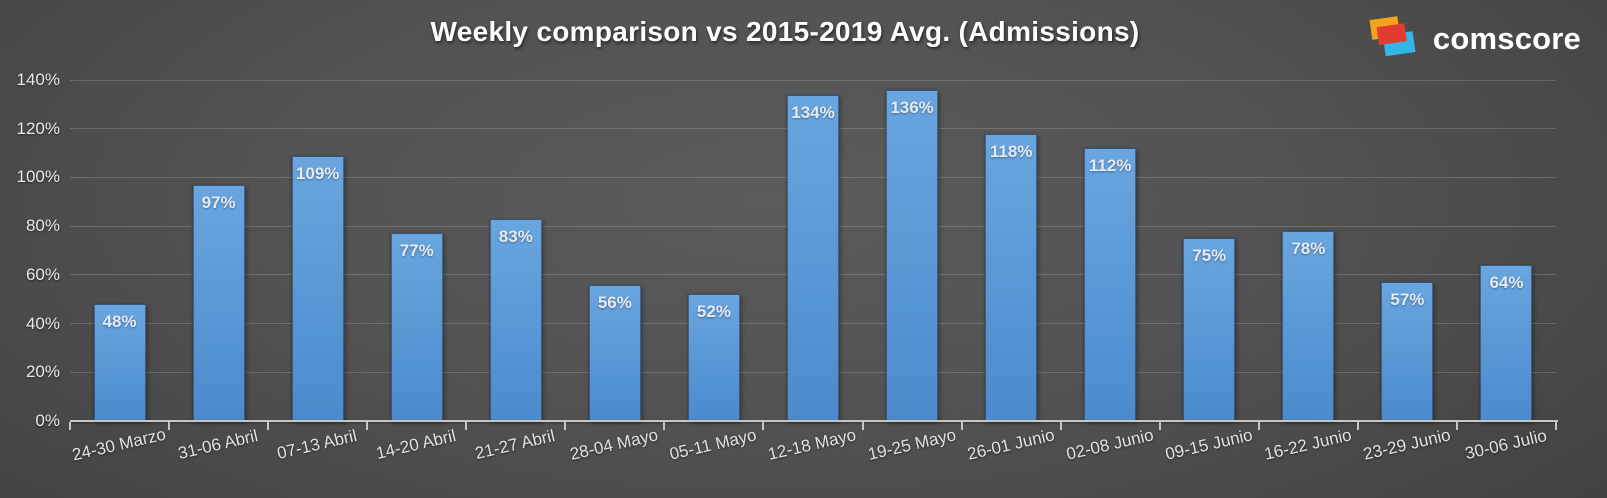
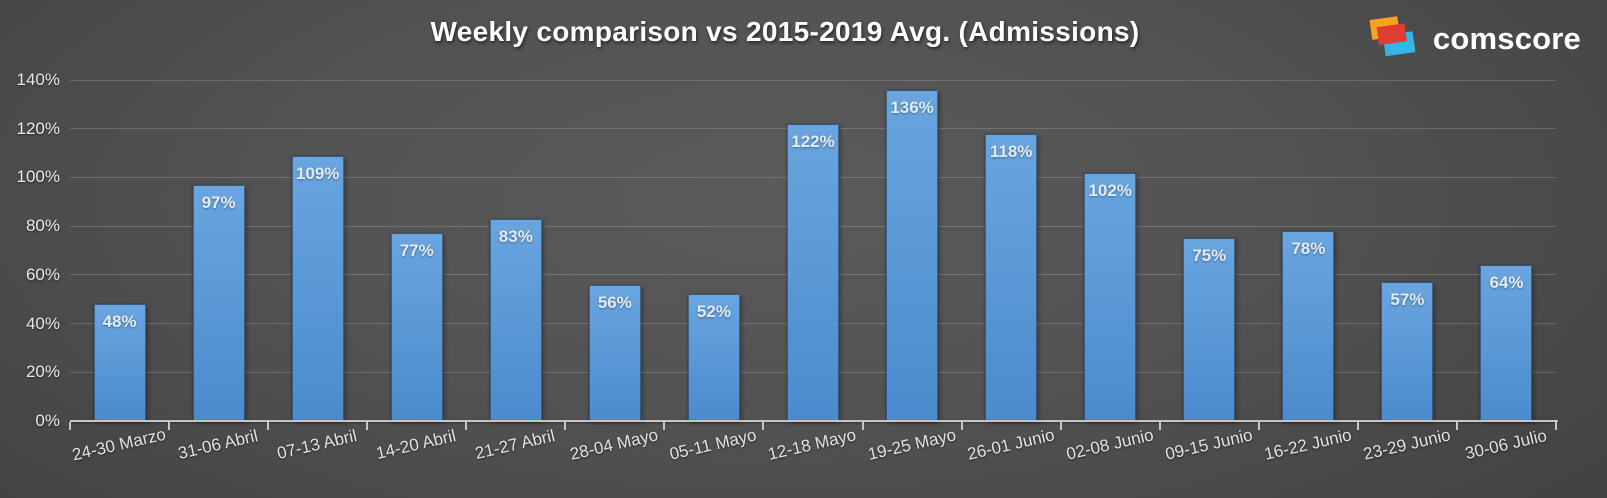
12-18 Mayo: 134% -> 122%
02-08 Junio: 112% -> 102%
